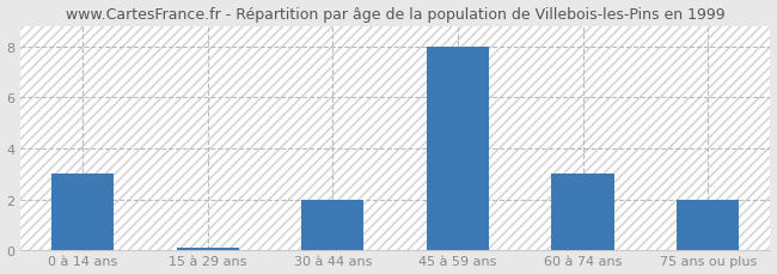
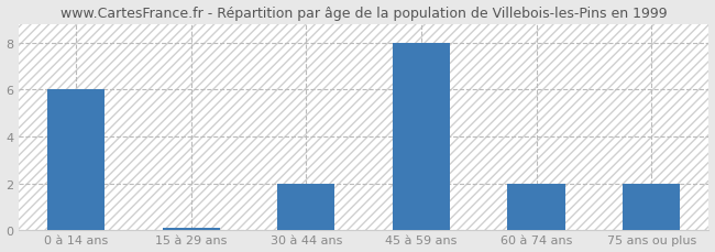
0 à 14 ans: 3.0 -> 6.0
60 à 74 ans: 3.0 -> 2.0
